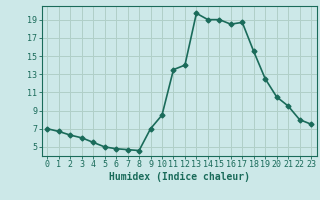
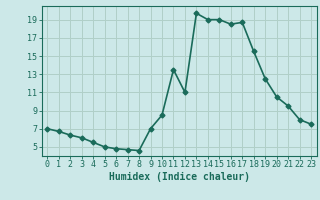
12: 14.0 -> 11.0
